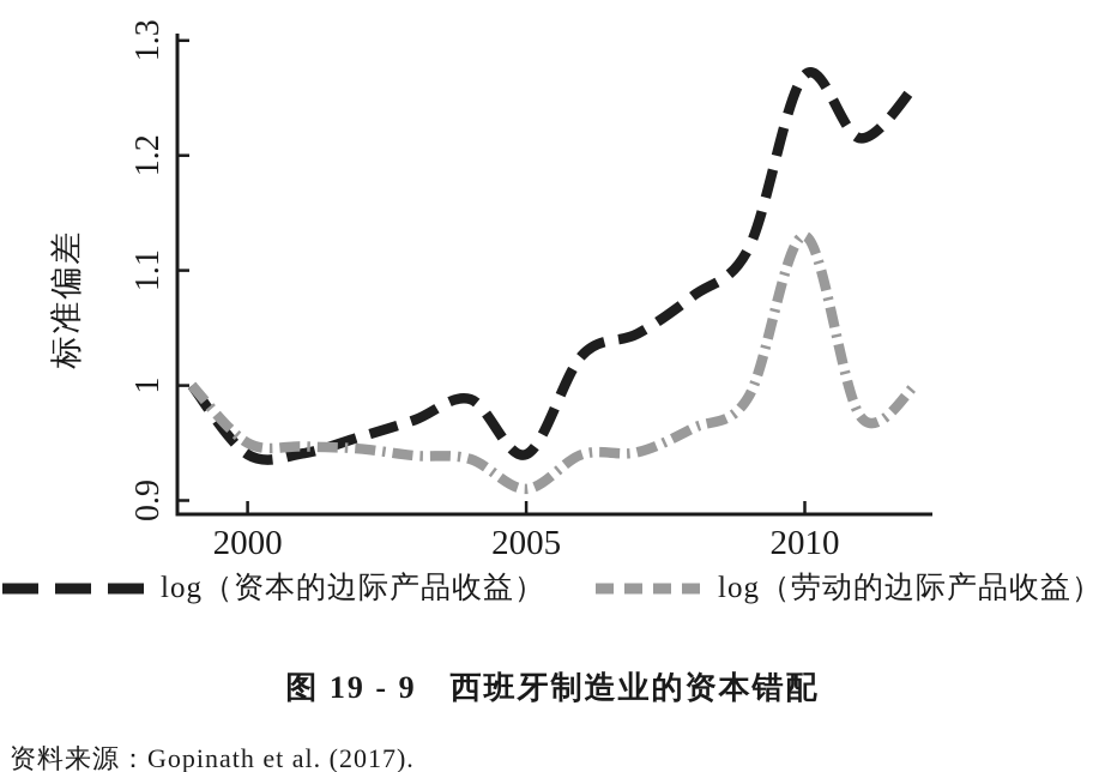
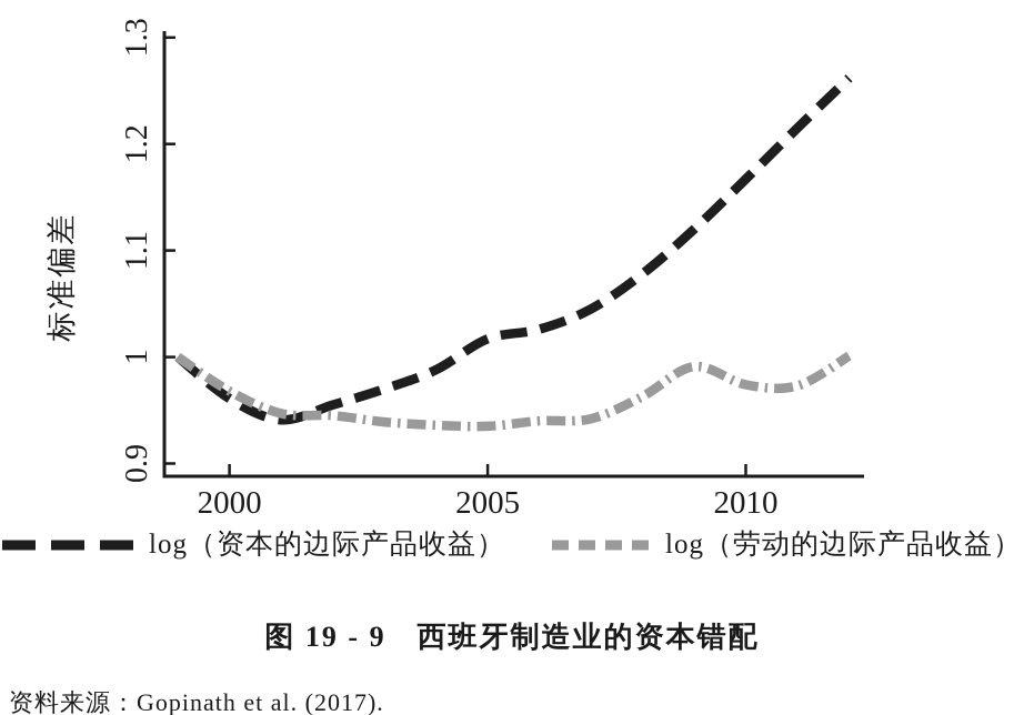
log（资本的边际产品收益）/2000: 0.94 -> 0.96
log（劳动的边际产品收益）/2000: 0.95 -> 0.97
log（资本的边际产品收益）/2005: 0.94 -> 1.02
log（劳动的边际产品收益）/2005: 0.91 -> 0.94
log（资本的边际产品收益）/2010: 1.27 -> 1.17
log（劳动的边际产品收益）/2010: 1.13 -> 0.97
